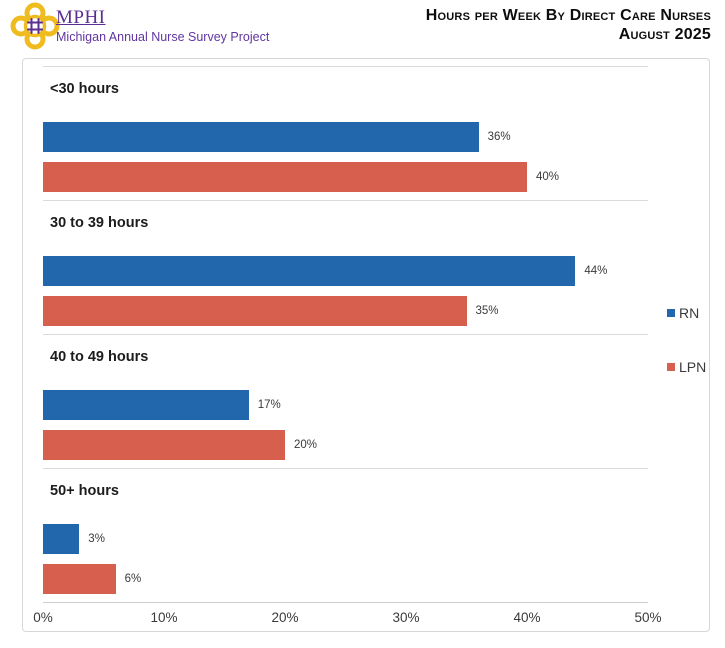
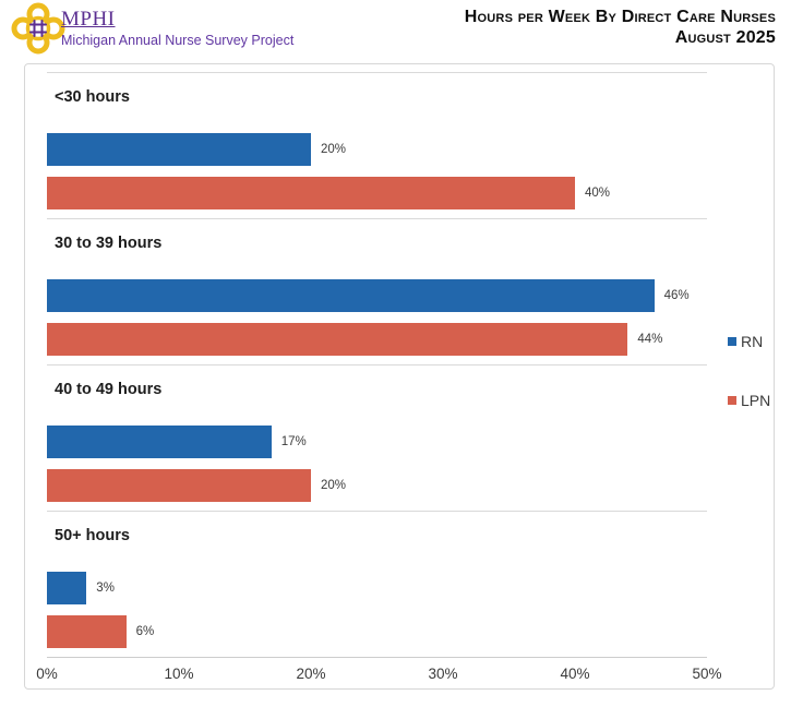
RN/<30 hours: 36% -> 20%
RN/30 to 39 hours: 44% -> 46%
LPN/30 to 39 hours: 35% -> 44%
